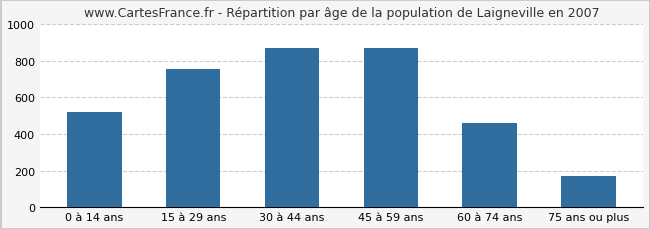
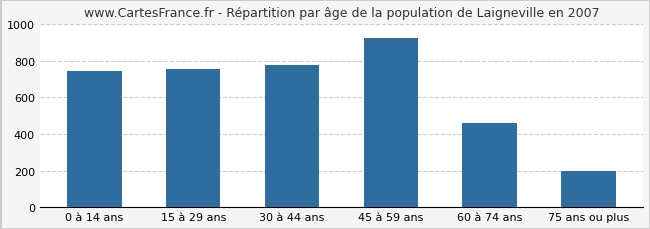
0 à 14 ans: 520 -> 740
30 à 44 ans: 870 -> 780
45 à 59 ans: 870 -> 920
75 ans ou plus: 170 -> 200
